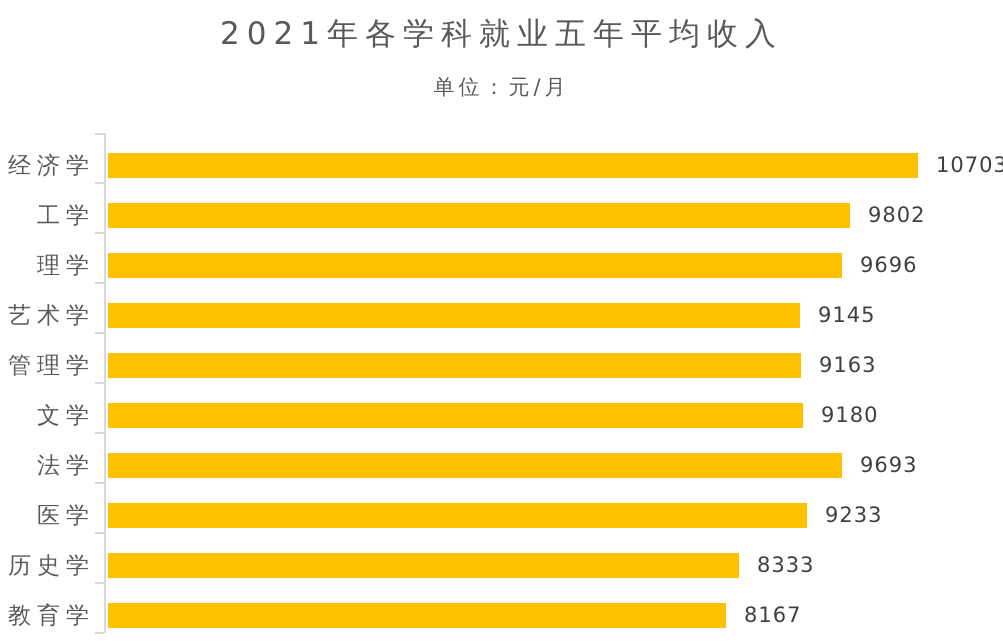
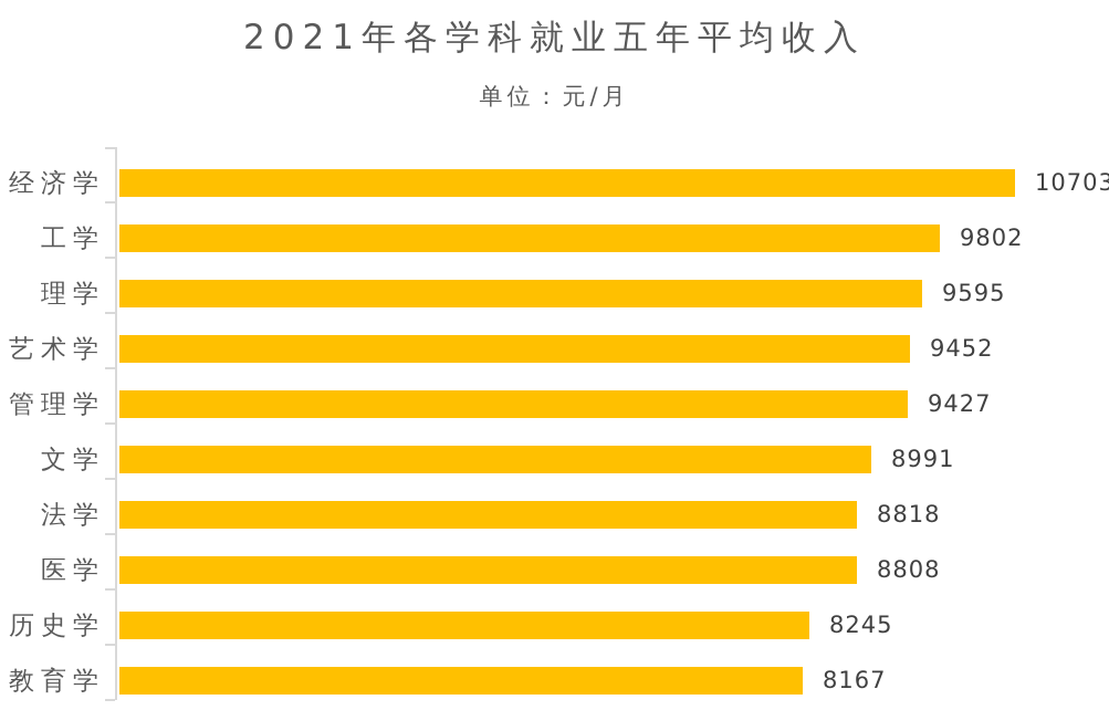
理学: 9696 -> 9595
艺术学: 9145 -> 9452
管理学: 9163 -> 9427
文学: 9180 -> 8991
法学: 9693 -> 8818
医学: 9233 -> 8808
历史学: 8333 -> 8245
